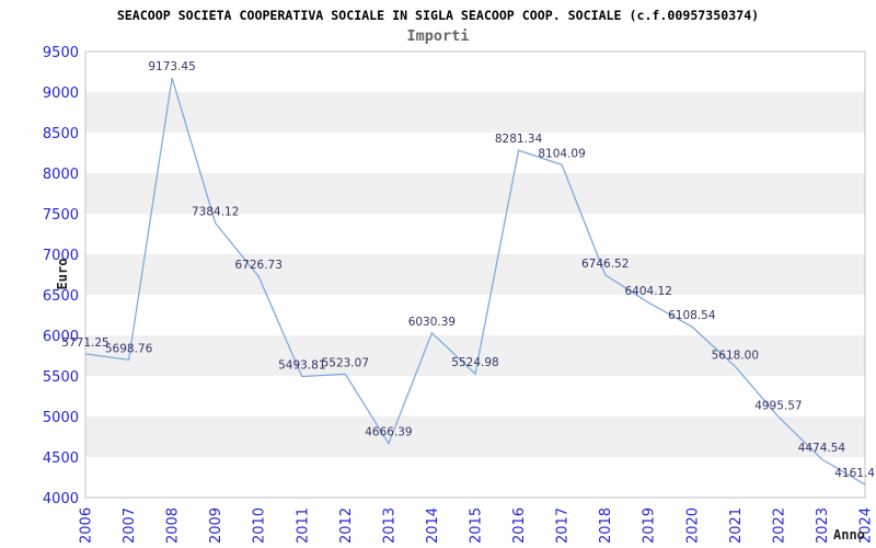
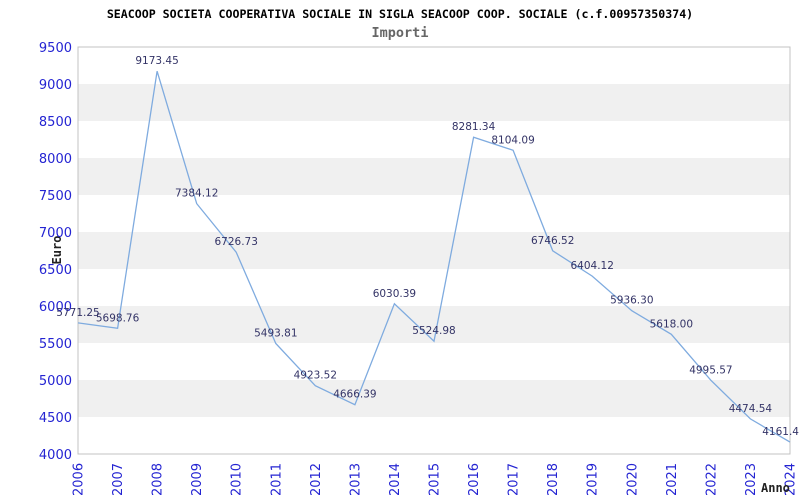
2012: 5523.07 -> 4923.52
2020: 6108.54 -> 5936.30
